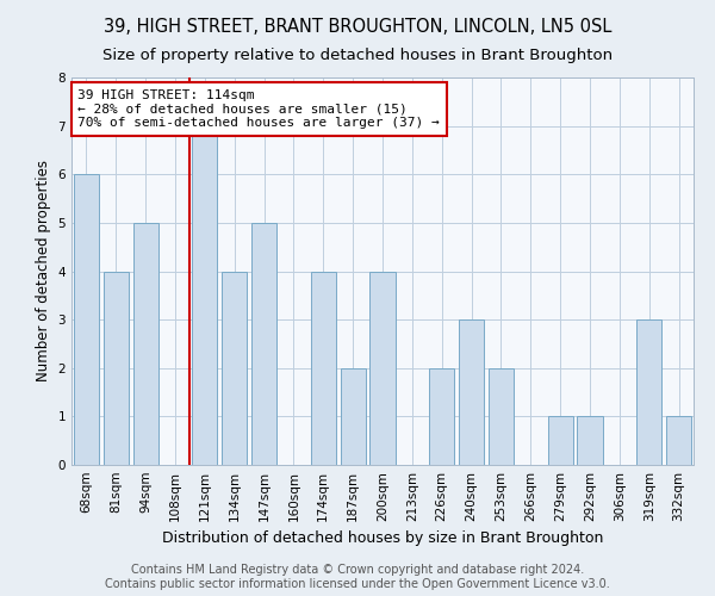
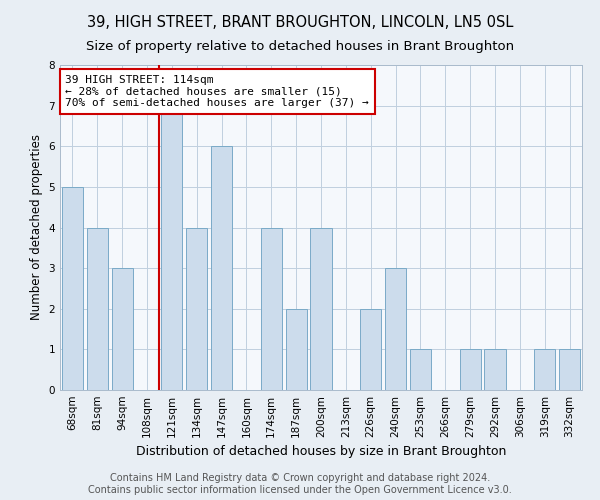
68sqm: 6 -> 5
94sqm: 5 -> 3
147sqm: 5 -> 6
253sqm: 2 -> 1
319sqm: 3 -> 1
